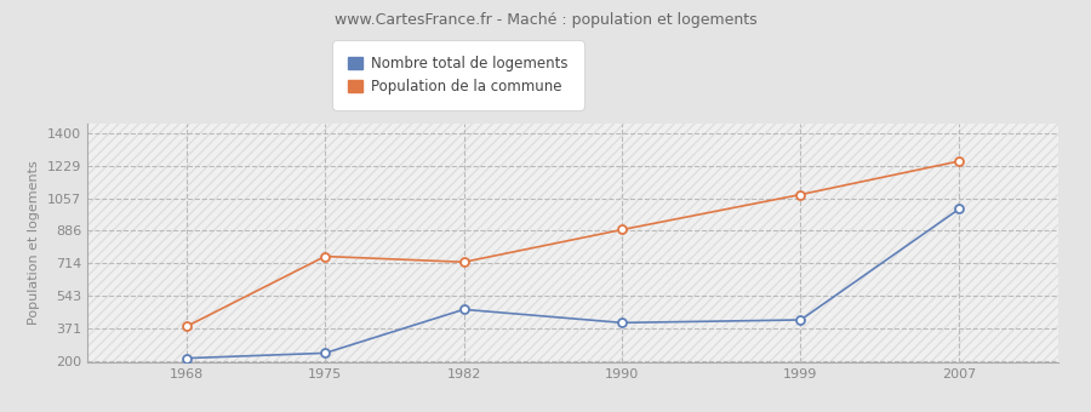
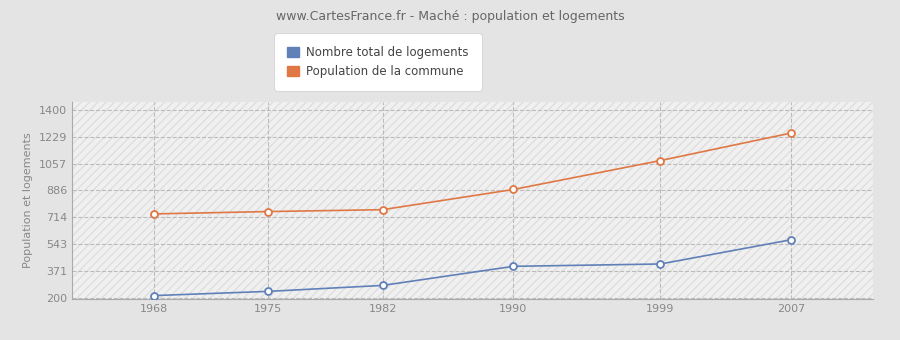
Population de la commune/1968: 380 -> 740
Nombre total de logements/1982: 470 -> 280
Population de la commune/1982: 720 -> 760
Nombre total de logements/2007: 1000 -> 570
